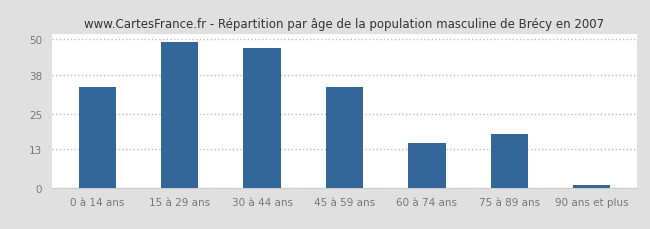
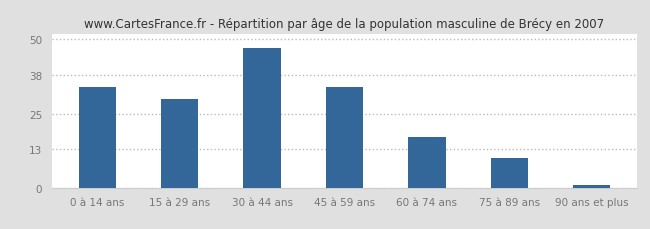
15 à 29 ans: 49 -> 30
60 à 74 ans: 15 -> 17
75 à 89 ans: 18 -> 10
